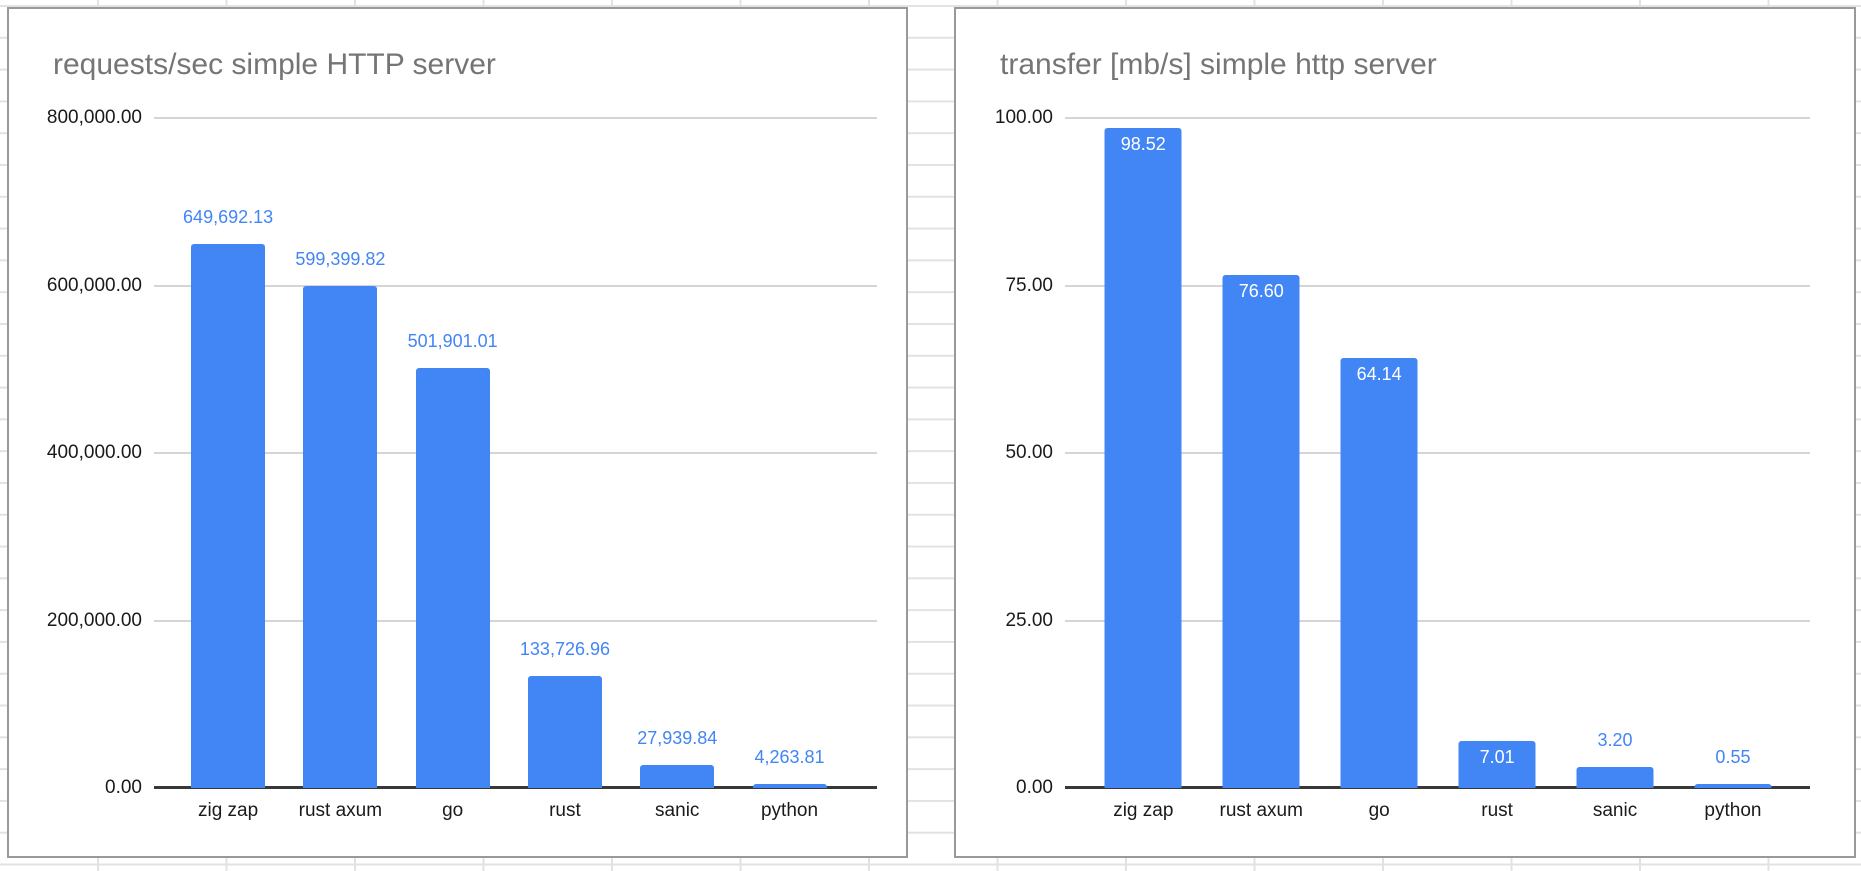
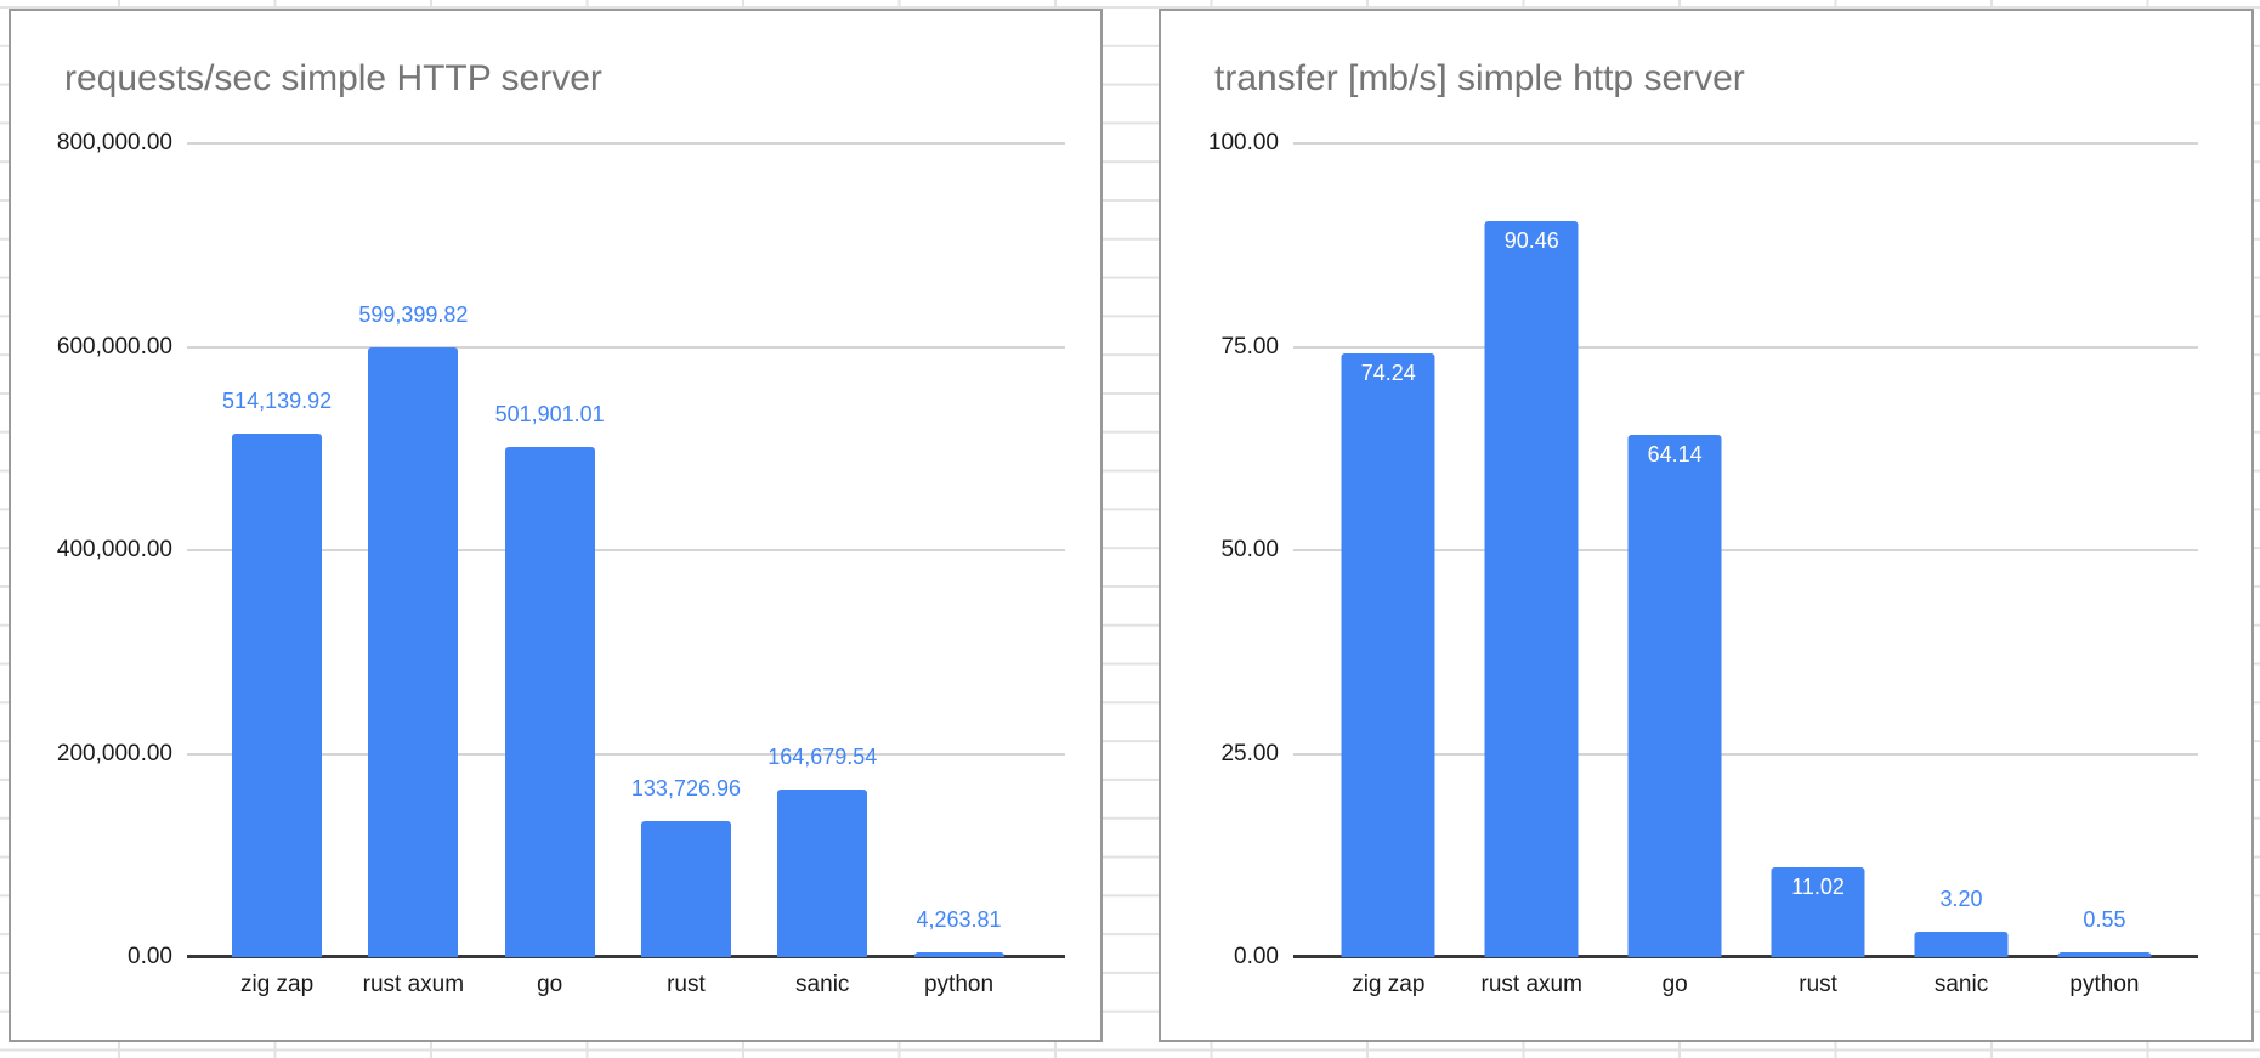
requests/sec simple HTTP server/zig zap: 649,692.13 -> 514,139.92
requests/sec simple HTTP server/sanic: 27,939.84 -> 164,679.54
transfer [mb/s] simple http server/zig zap: 98.52 -> 74.24
transfer [mb/s] simple http server/rust axum: 76.60 -> 90.46
transfer [mb/s] simple http server/rust: 7.01 -> 11.02
